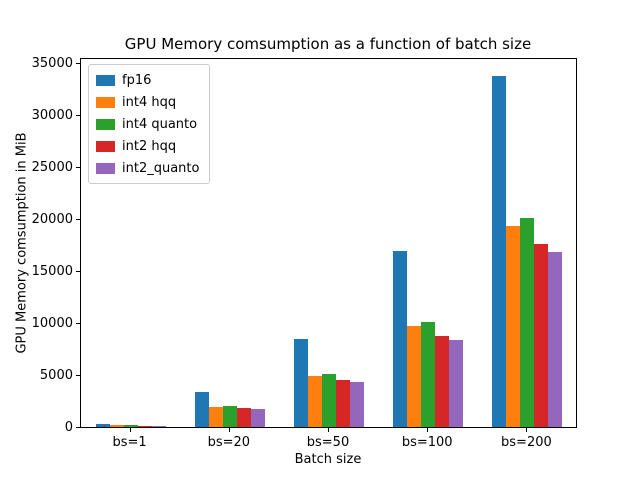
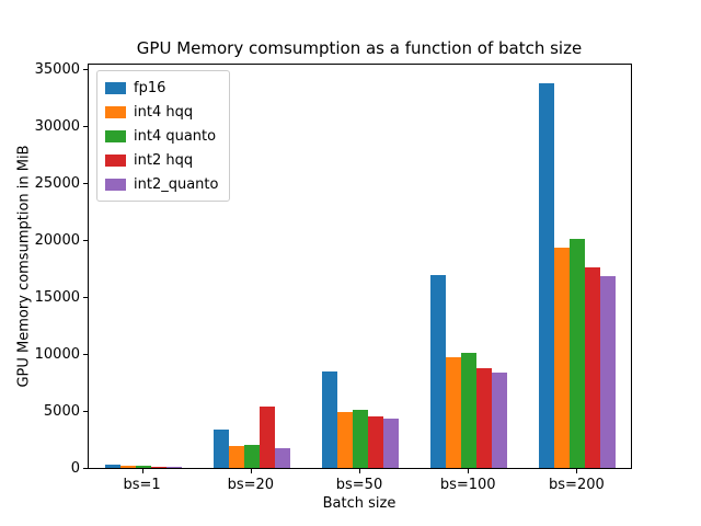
int2 hqq/bs=20: 1800 -> 5400
